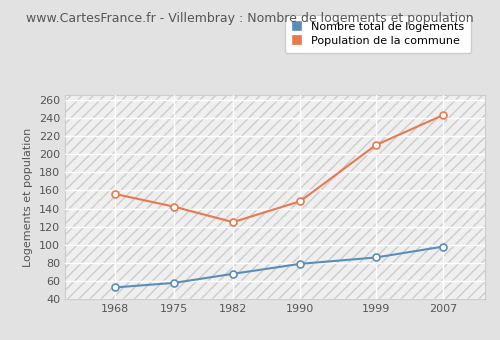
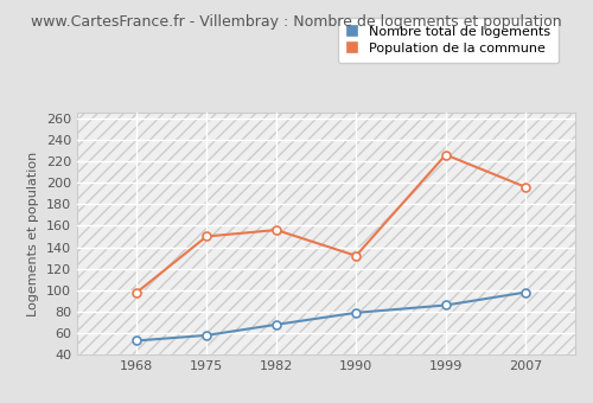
Population de la commune/1968: 156 -> 98
Population de la commune/1975: 142 -> 150
Population de la commune/1982: 125 -> 156
Population de la commune/1990: 148 -> 132
Population de la commune/1999: 210 -> 226
Population de la commune/2007: 243 -> 196
